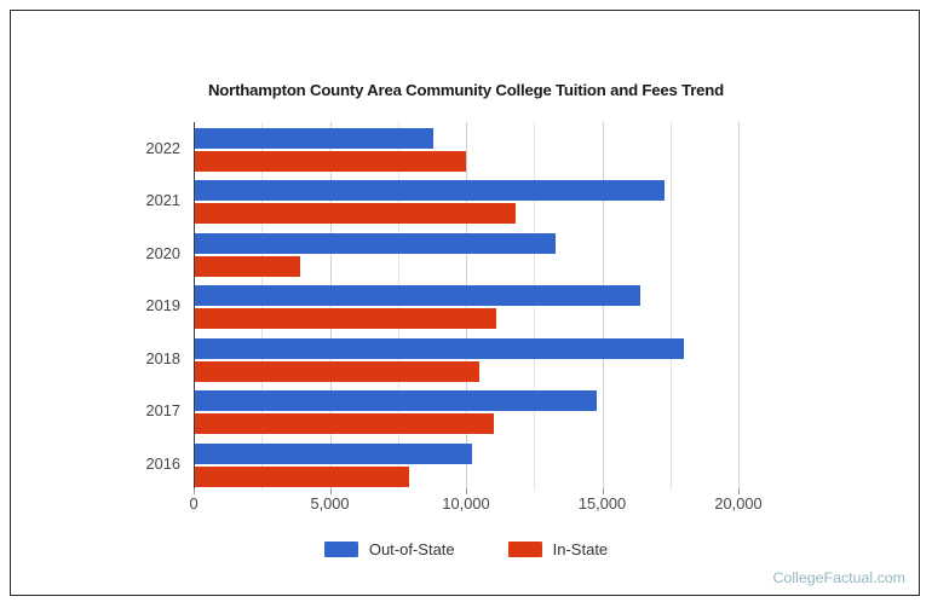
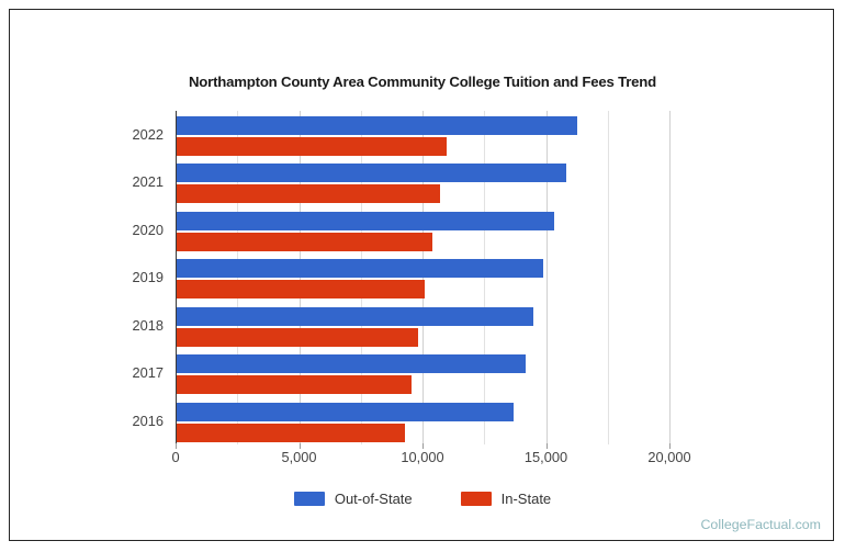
Out-of-State/2022: 8800 -> 16300
In-State/2022: 10000 -> 11000
Out-of-State/2021: 17300 -> 15800
In-State/2021: 11800 -> 10700
Out-of-State/2020: 13300 -> 15300
In-State/2020: 3900 -> 10400
Out-of-State/2019: 16400 -> 14900
In-State/2019: 11100 -> 10100
Out-of-State/2018: 18000 -> 14500
In-State/2018: 10500 -> 9800
Out-of-State/2017: 14800 -> 14200
In-State/2017: 11000 -> 9600
Out-of-State/2016: 10200 -> 13700
In-State/2016: 7900 -> 9300
